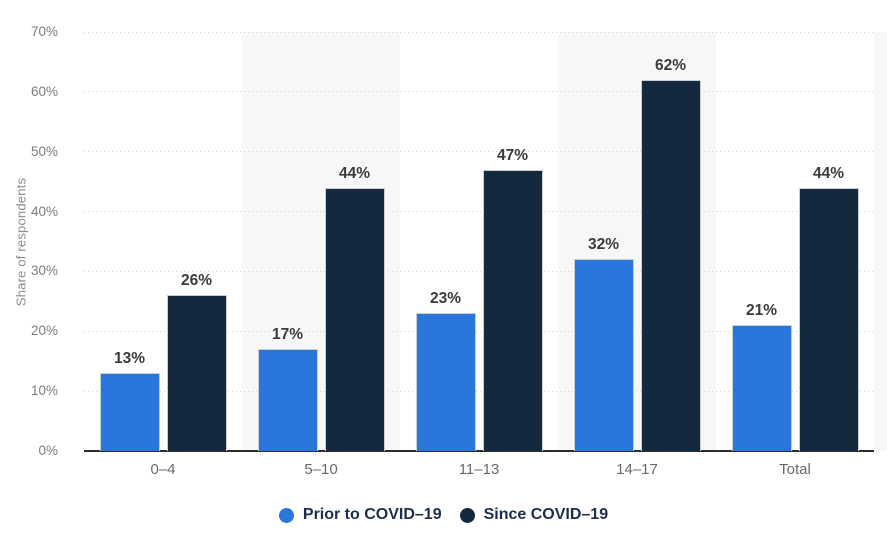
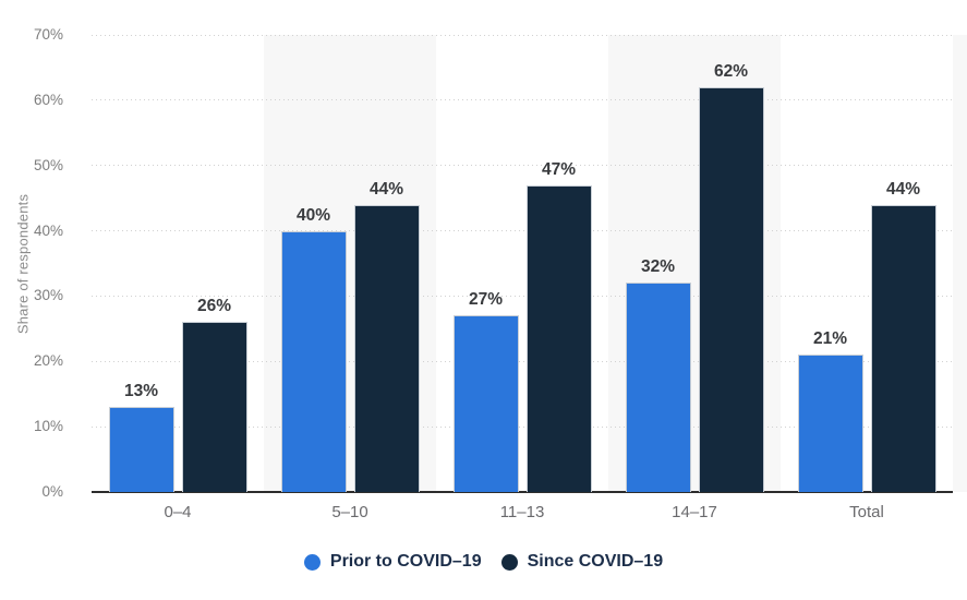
Prior to COVID–19/5–10: 17% -> 40%
Prior to COVID–19/11–13: 23% -> 27%
